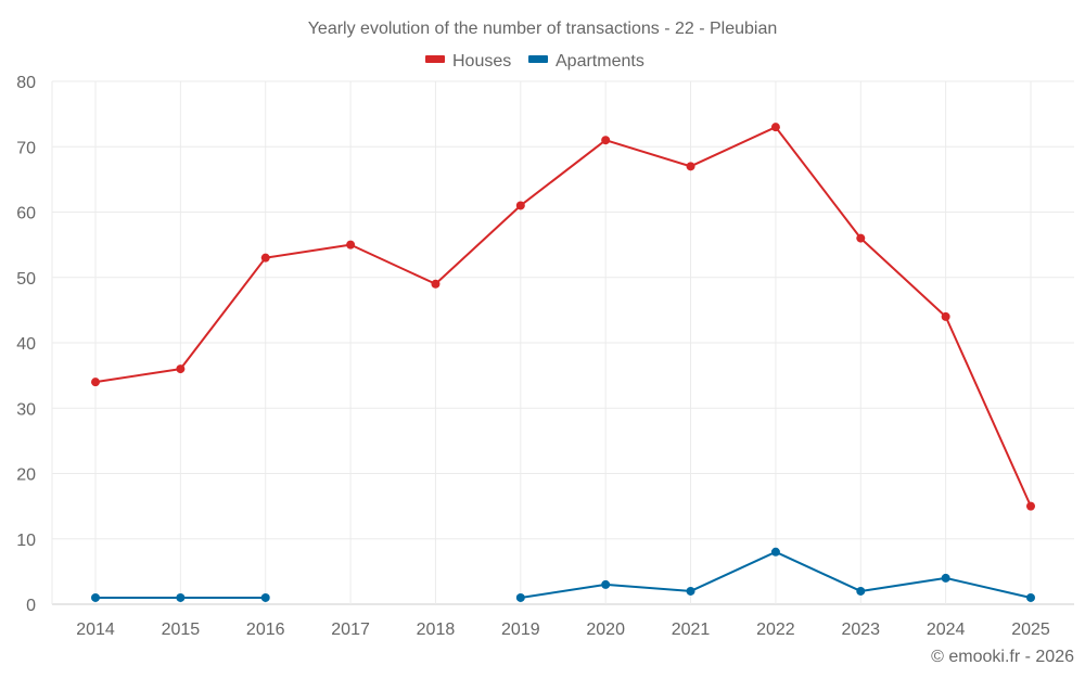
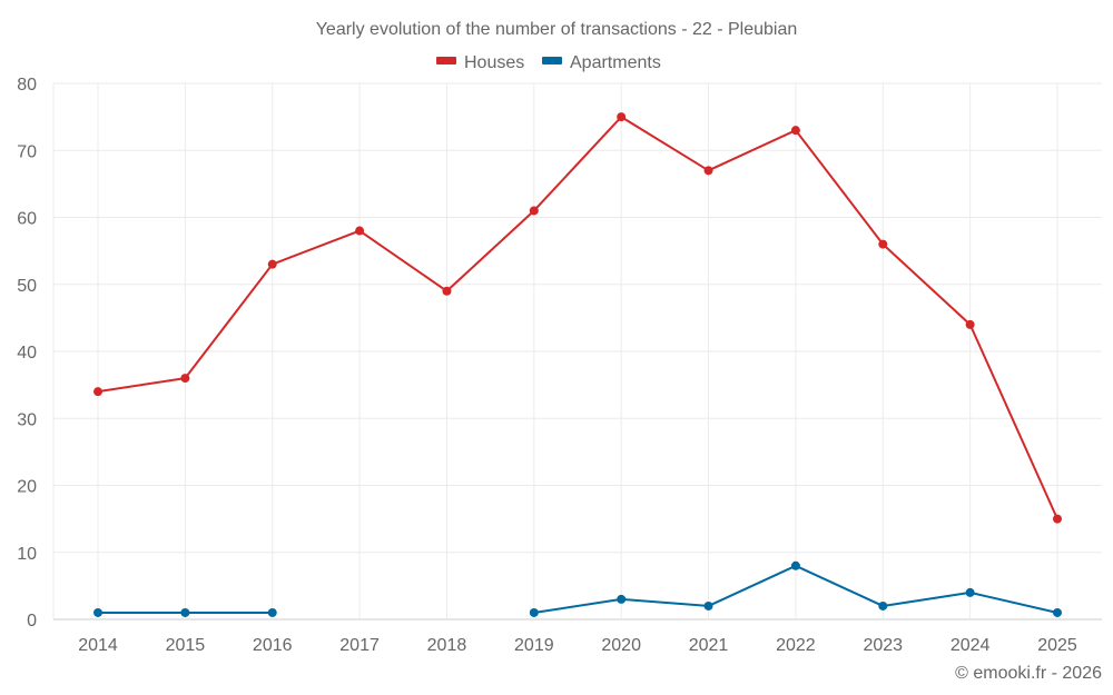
Houses/2017: 55 -> 58
Houses/2020: 71 -> 75
